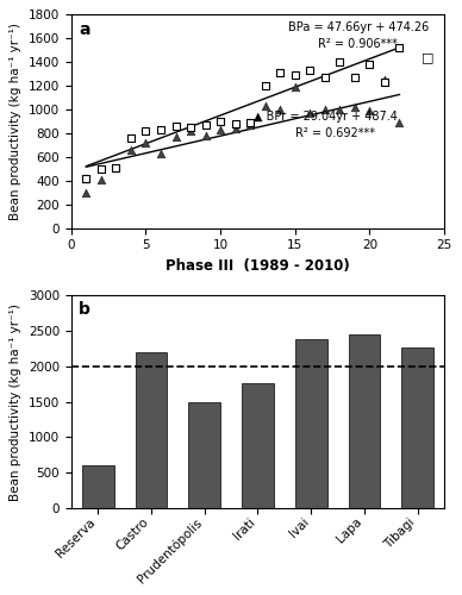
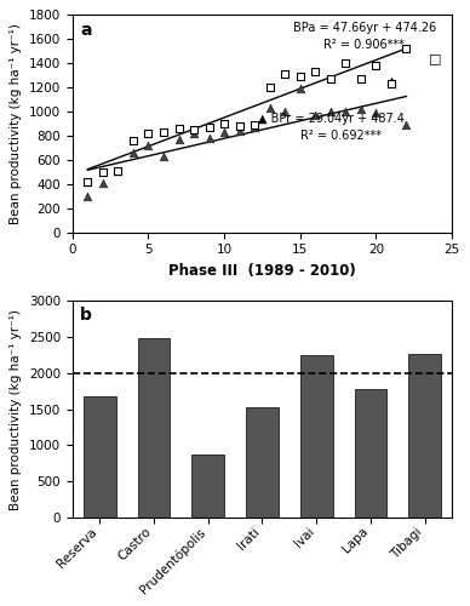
Reserva: 600 -> 1680
Castro: 2200 -> 2480
Prudentópolis: 1500 -> 880
Irati: 1760 -> 1530
Ivai: 2380 -> 2240
Lapa: 2440 -> 1770
